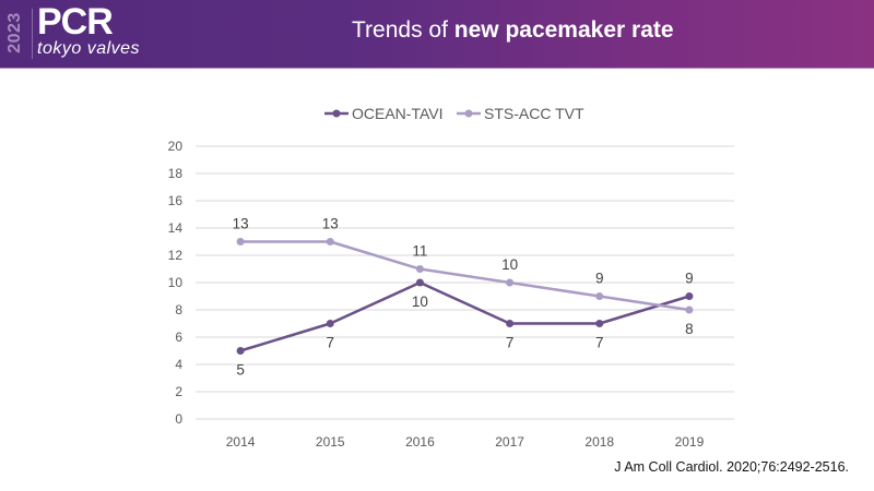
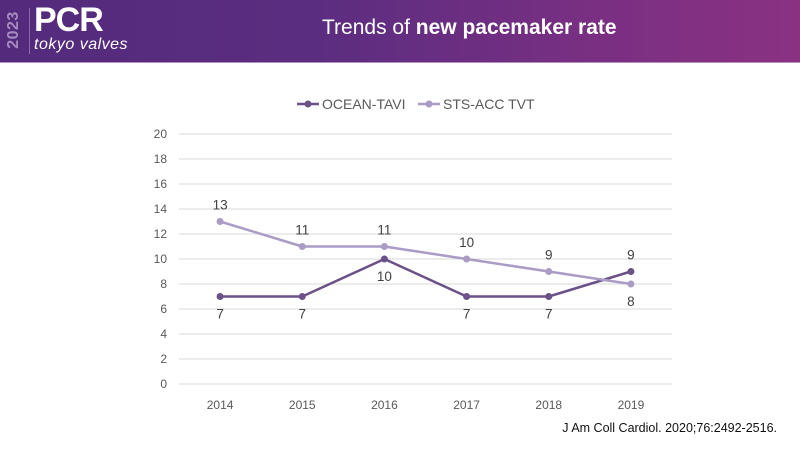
OCEAN-TAVI/2014: 5 -> 7
STS-ACC TVT/2015: 13 -> 11
